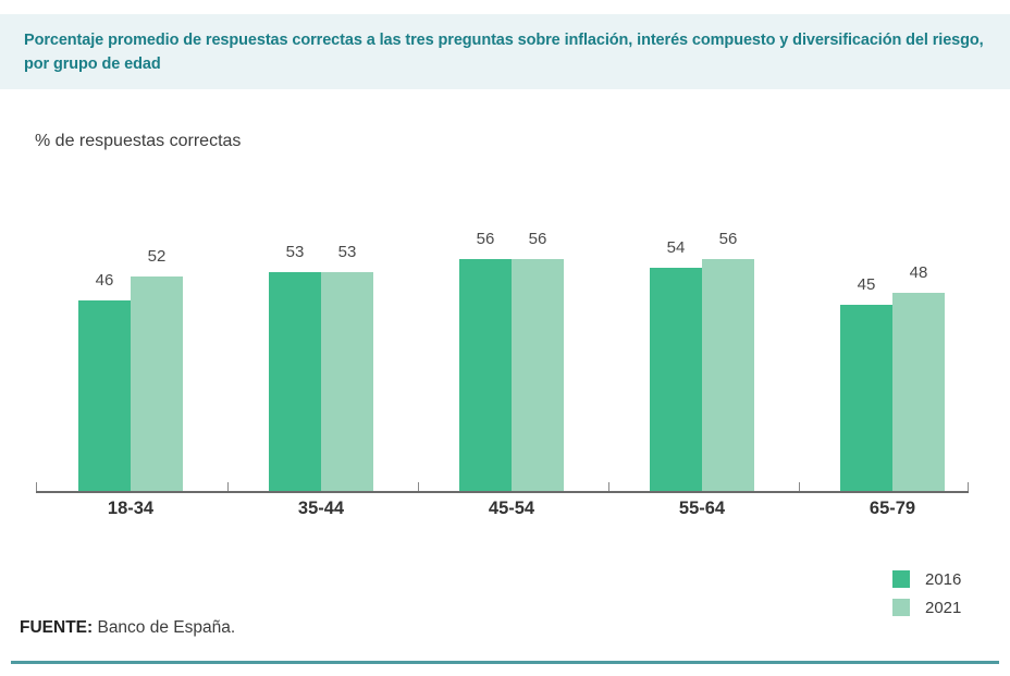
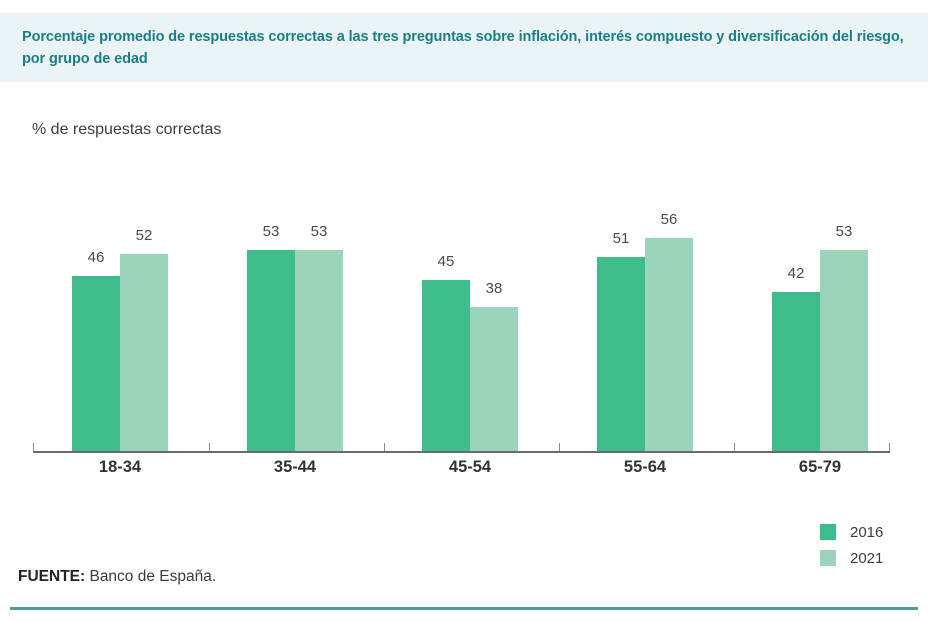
2016/45-54: 56 -> 45
2021/45-54: 56 -> 38
2016/55-64: 54 -> 51
2016/65-79: 45 -> 42
2021/65-79: 48 -> 53
